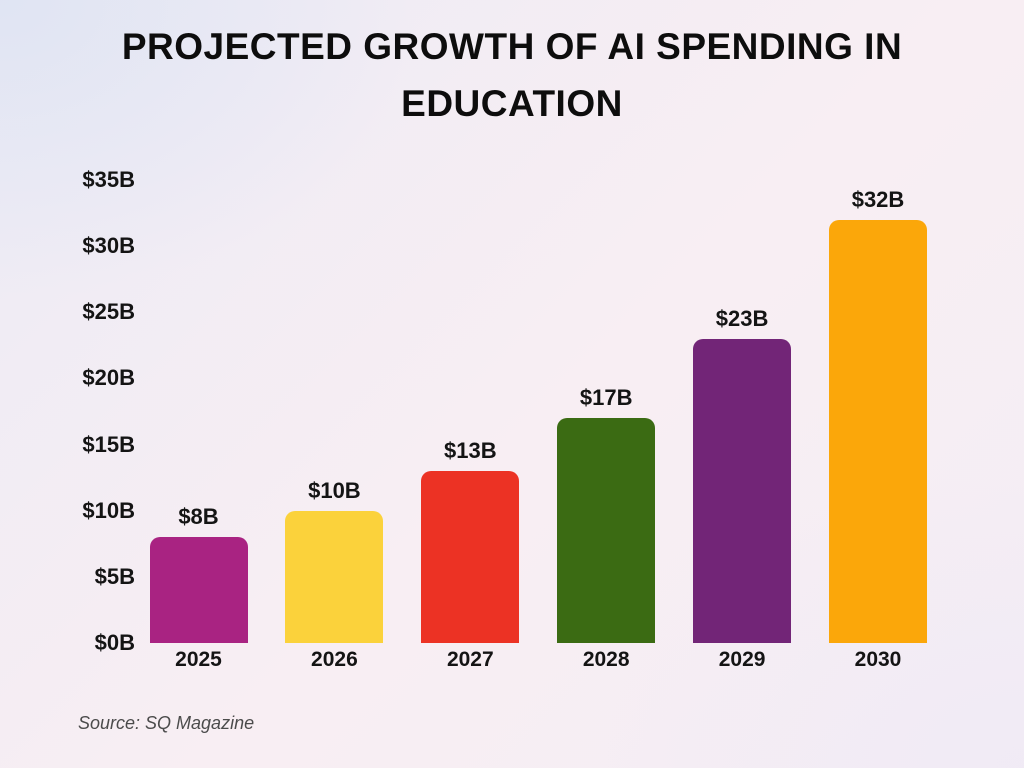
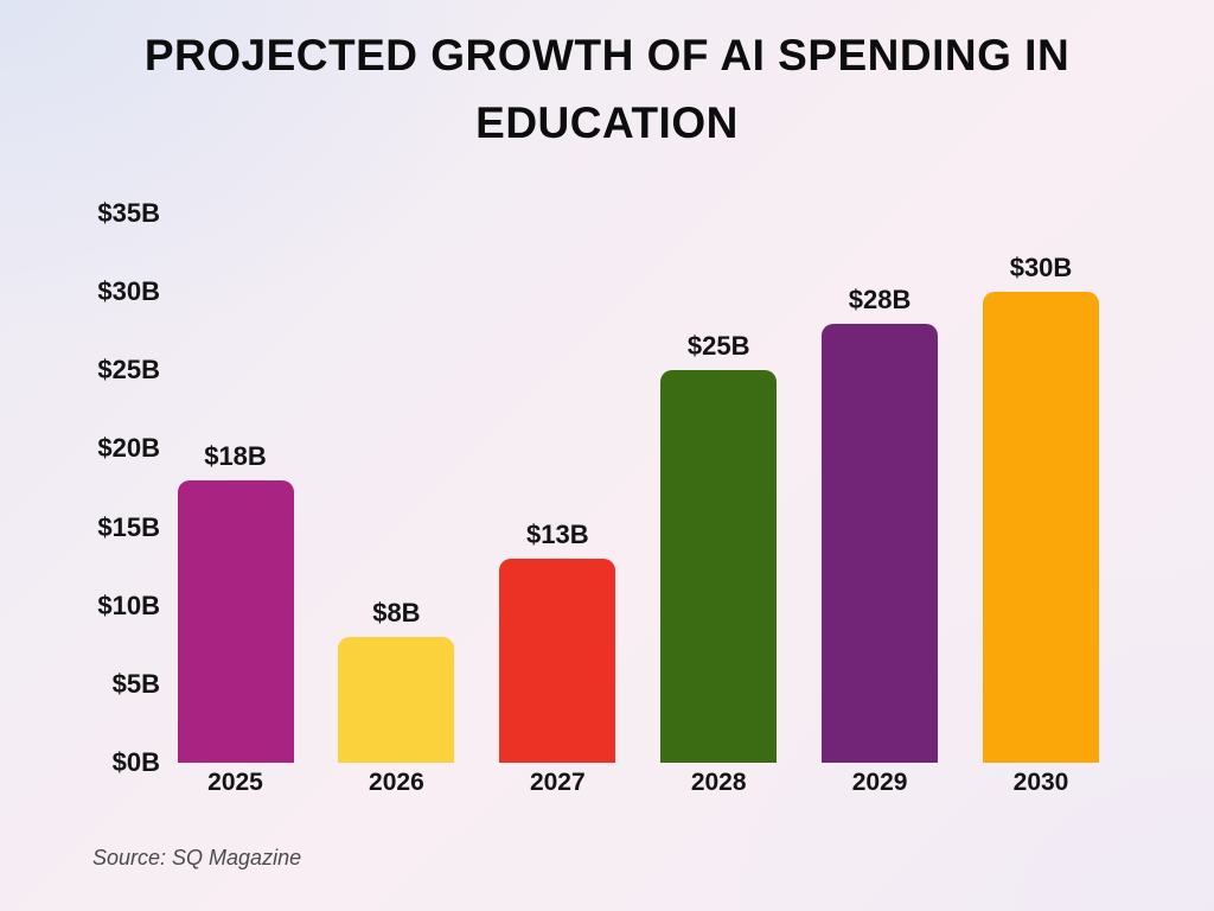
2025: $8B -> $18B
2026: $10B -> $8B
2028: $17B -> $25B
2029: $23B -> $28B
2030: $32B -> $30B
